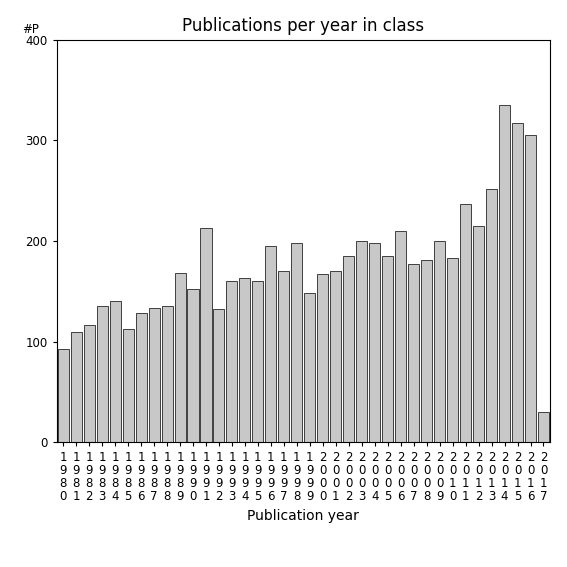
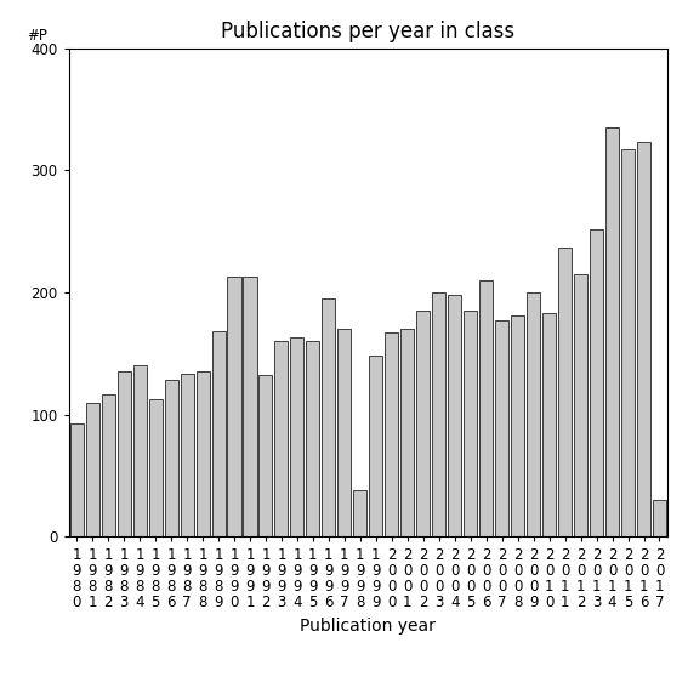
1 9 9 0: 152 -> 213
1 9 9 8: 198 -> 38
2 0 1 6: 305 -> 323
